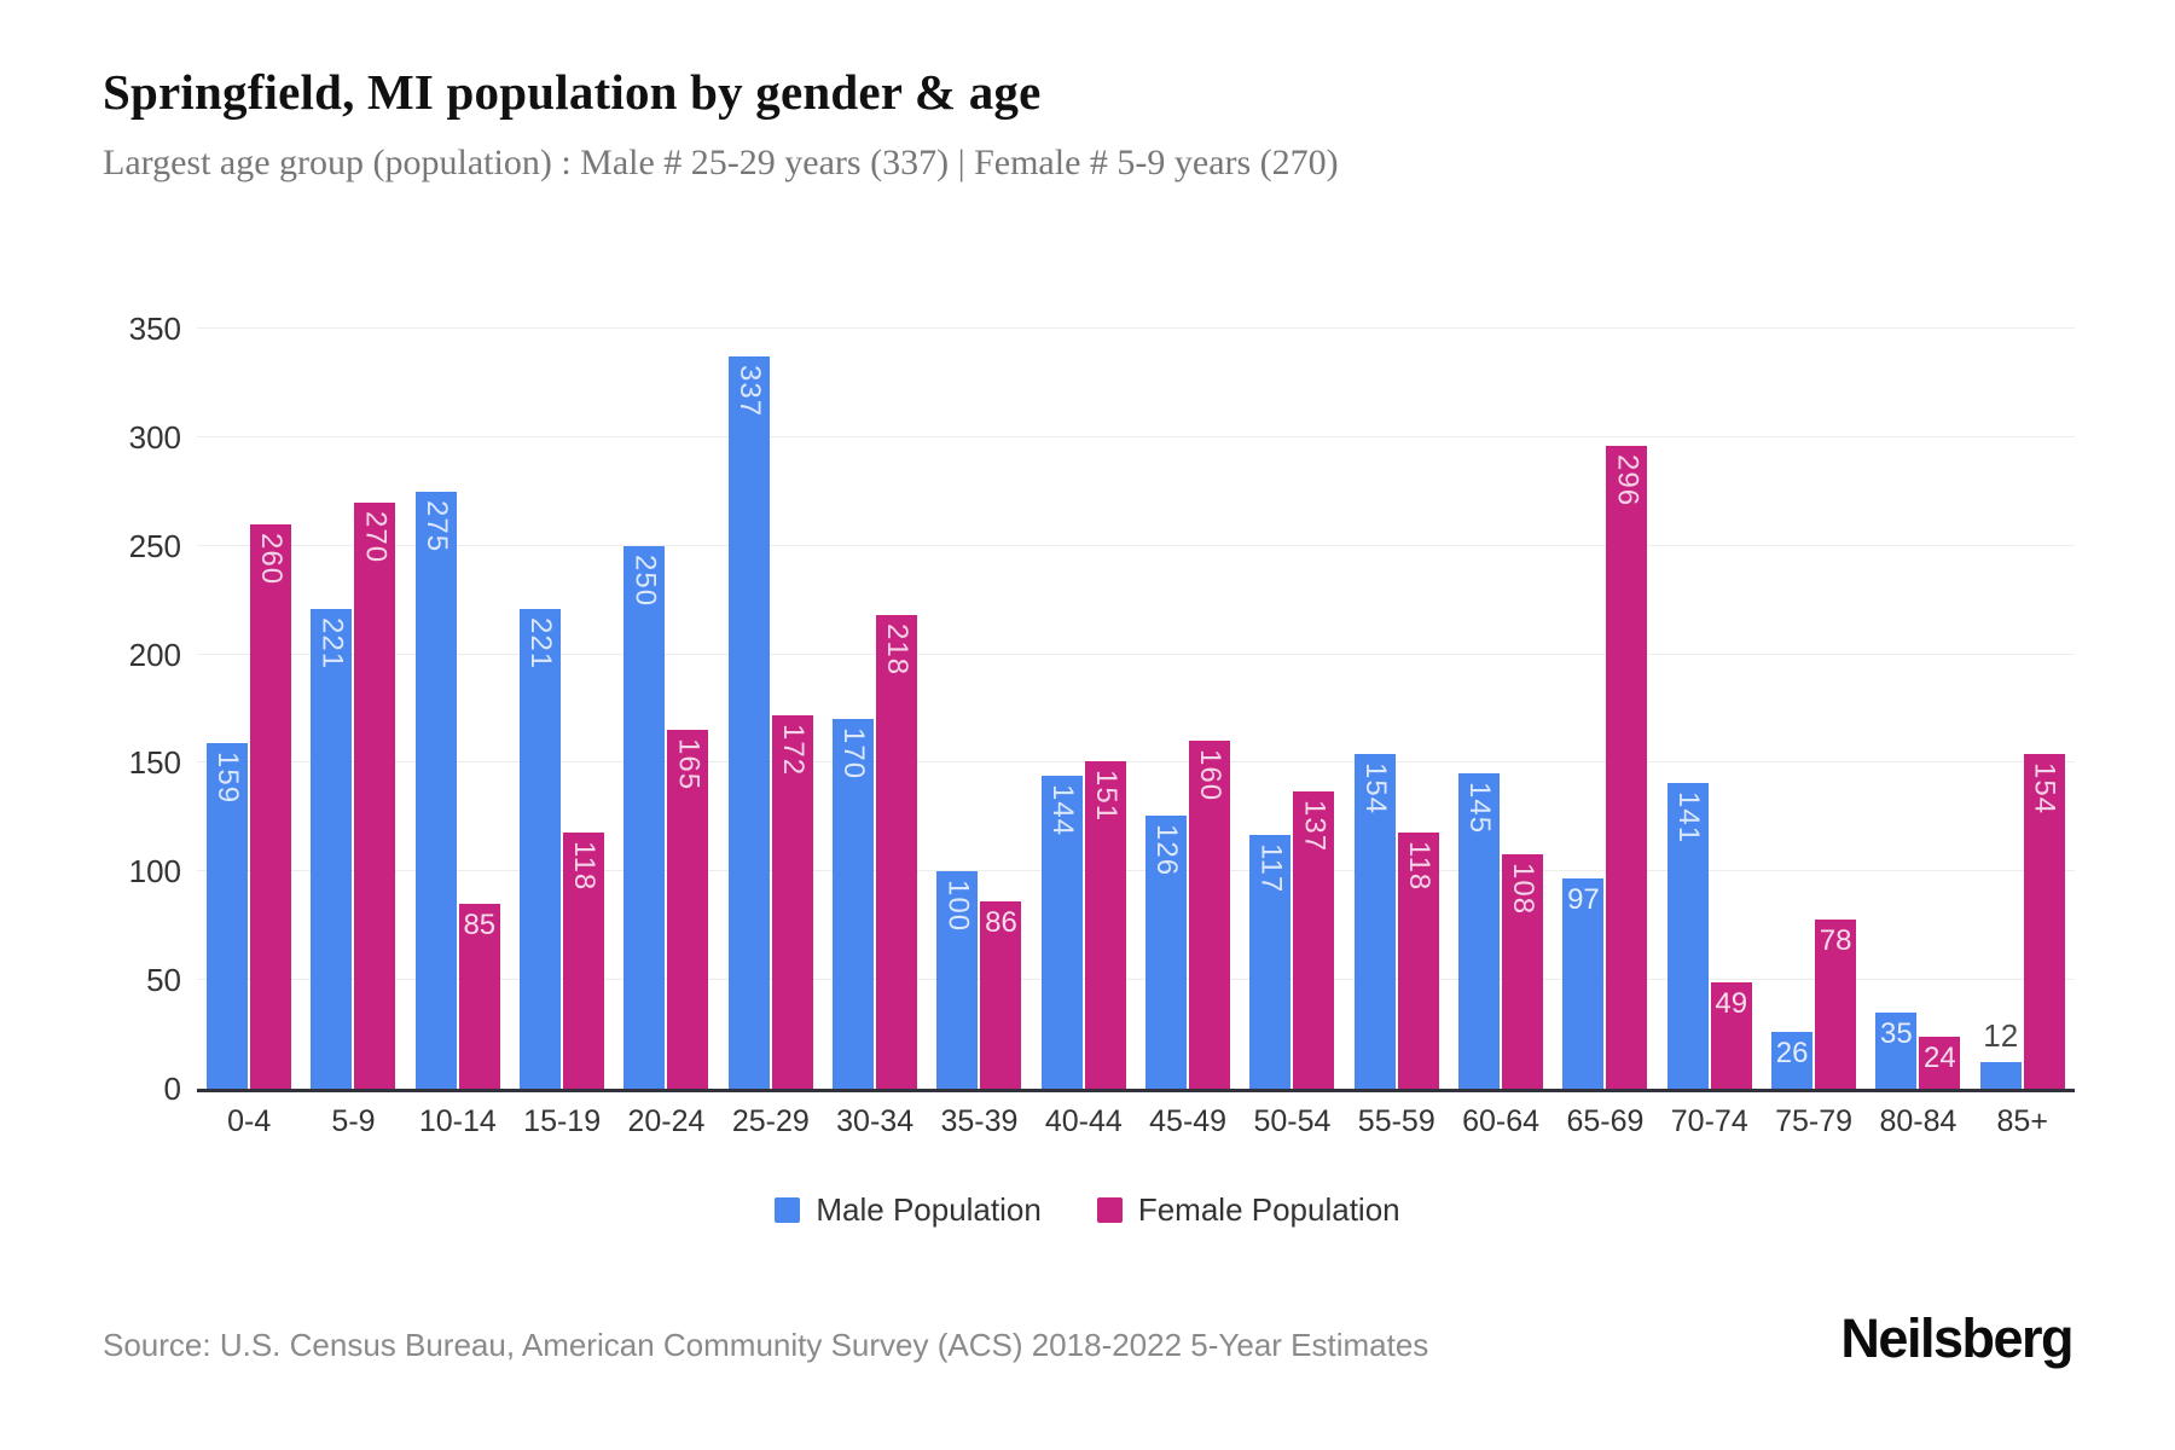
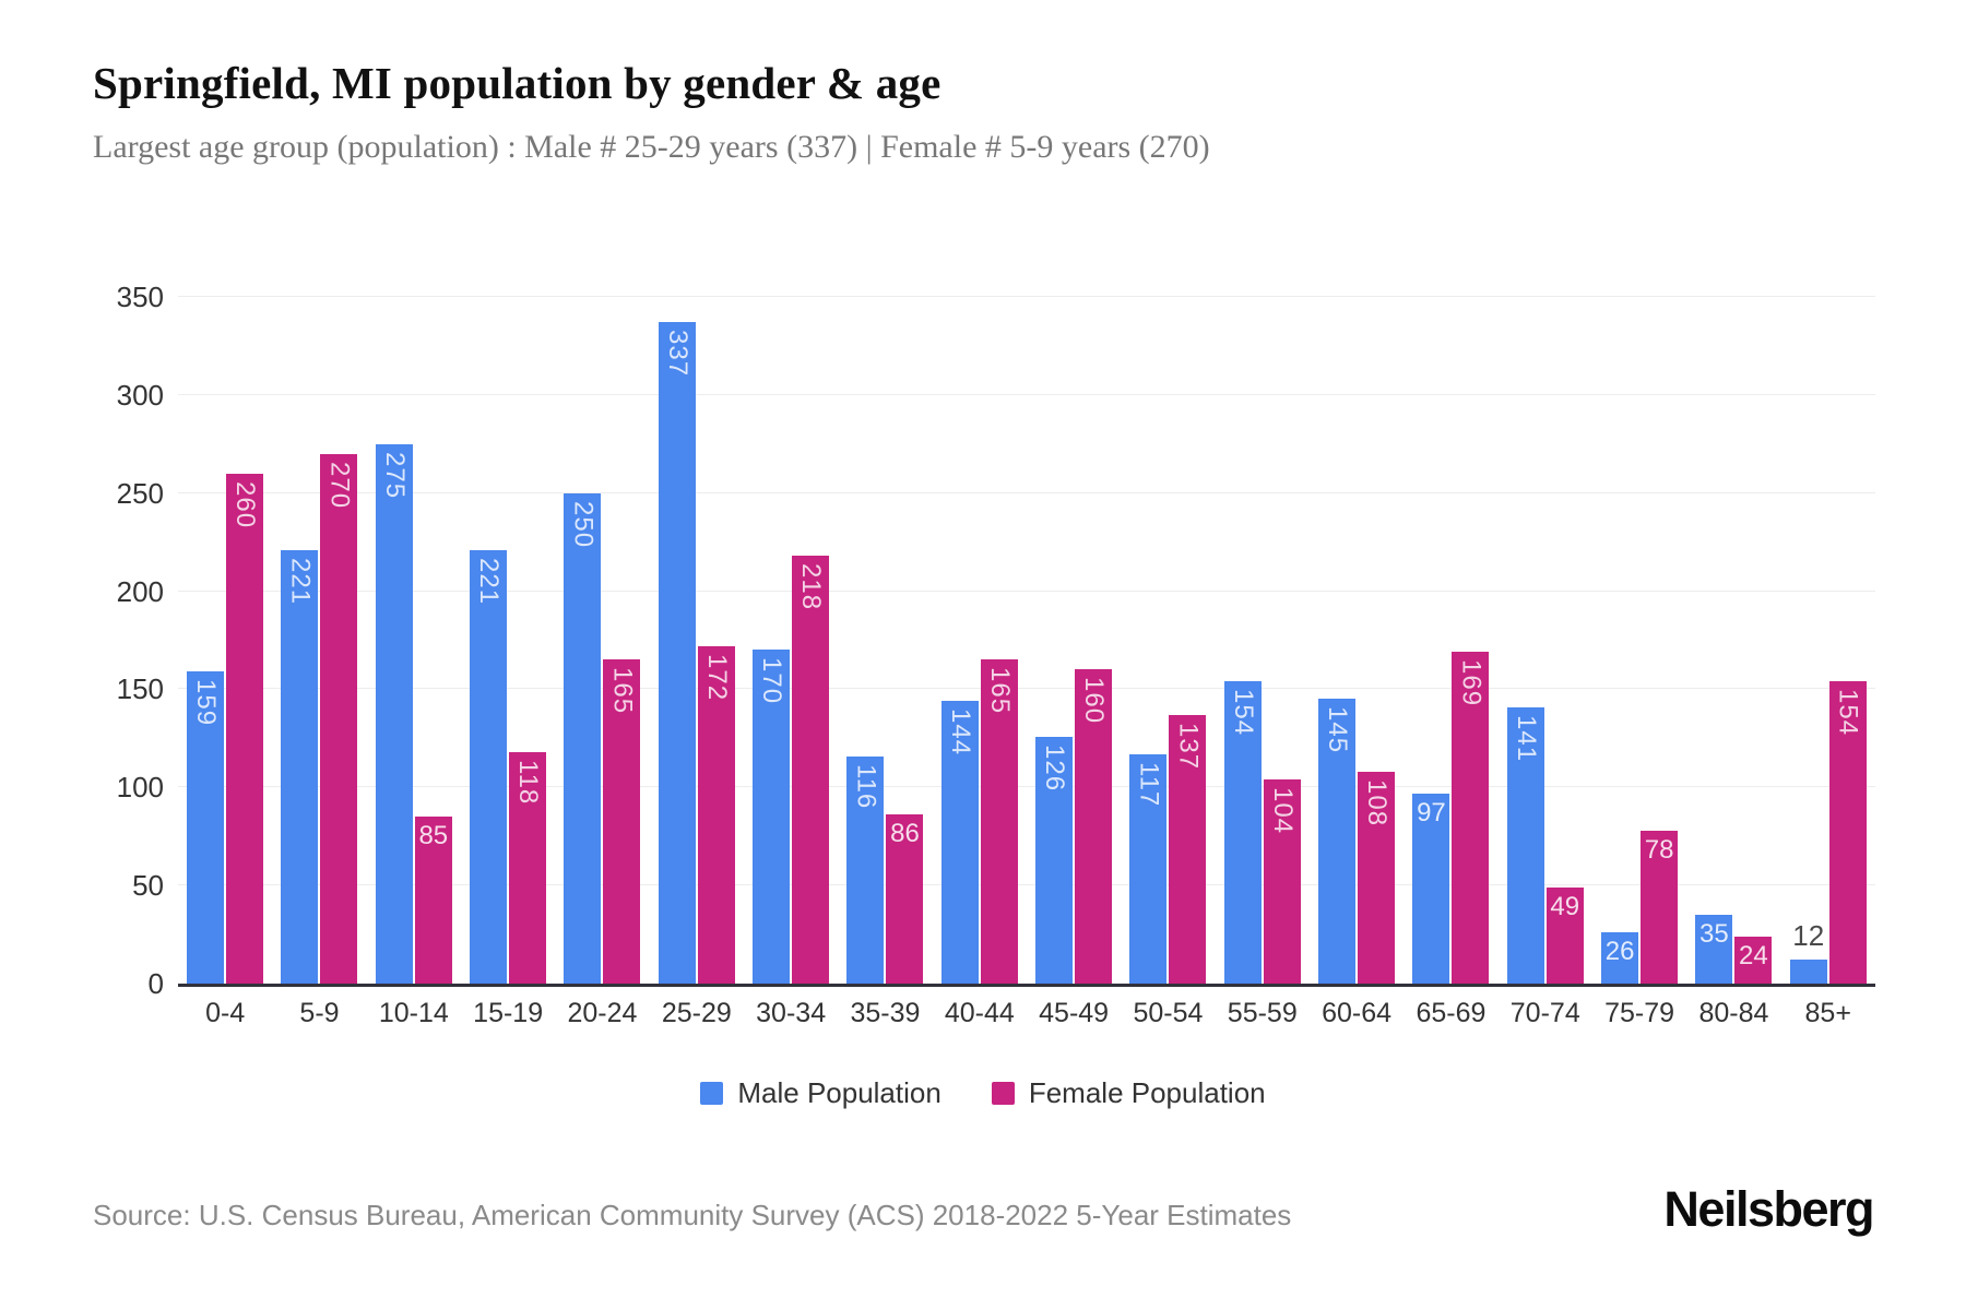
Male Population/35-39: 100 -> 116
Female Population/40-44: 151 -> 165
Female Population/55-59: 118 -> 104
Female Population/65-69: 296 -> 169
